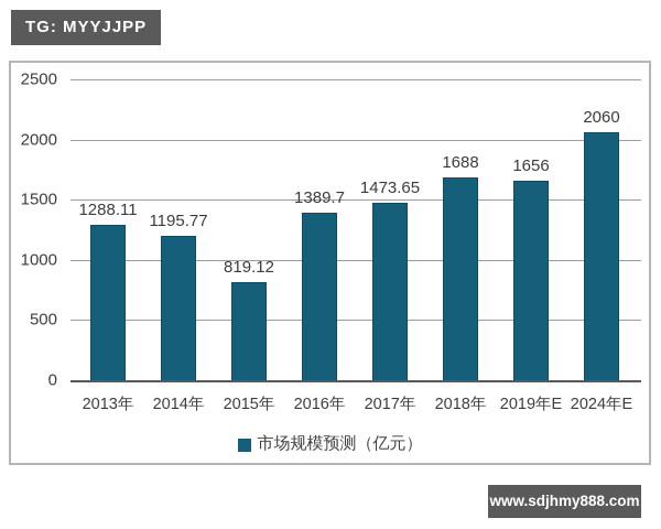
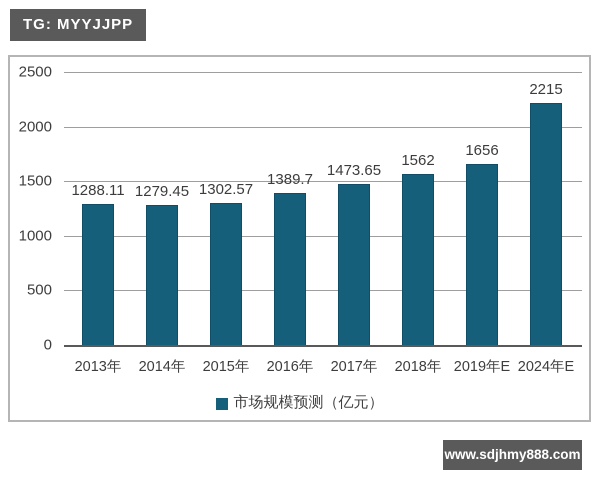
2014年: 1195.77 -> 1279.45
2015年: 819.12 -> 1302.57
2018年: 1688 -> 1562
2024年E: 2060 -> 2215
